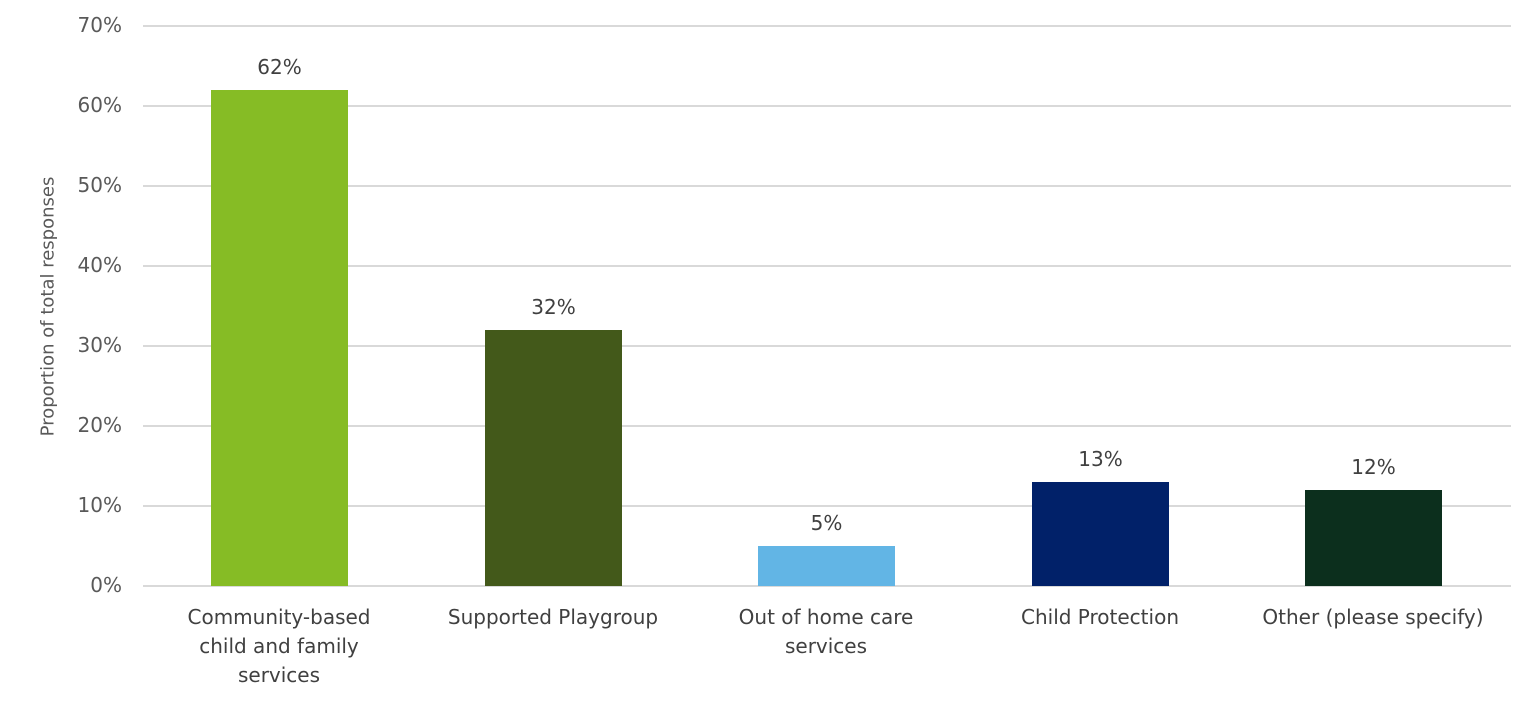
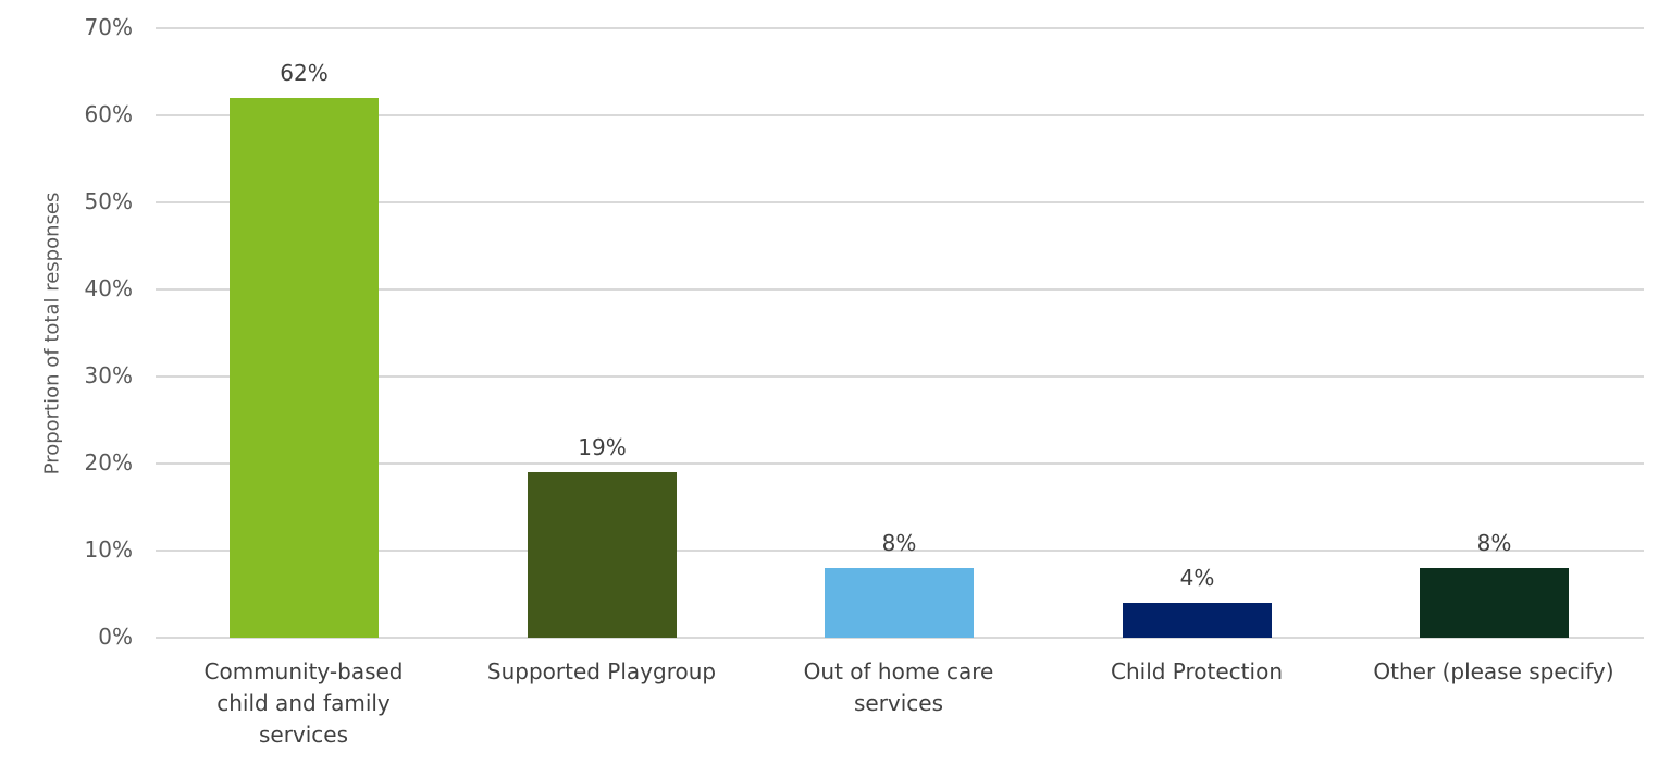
Supported Playgroup: 32% -> 19%
Out of home care services: 5% -> 8%
Child Protection: 13% -> 4%
Other (please specify): 12% -> 8%
